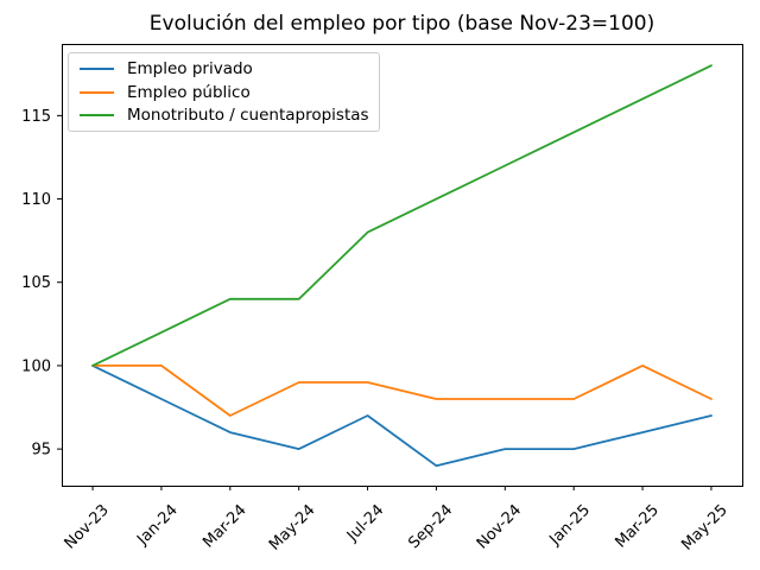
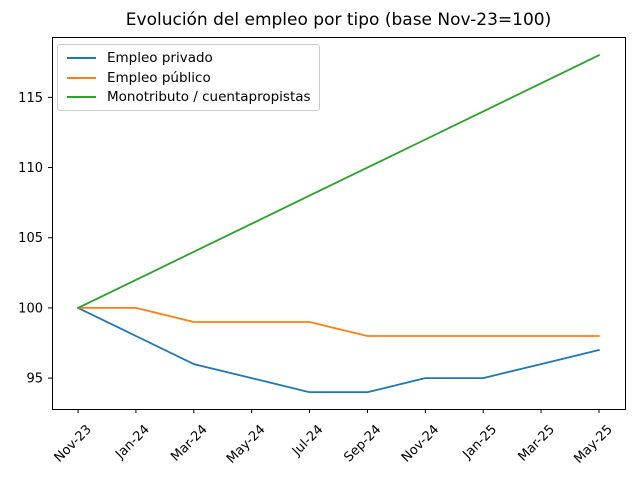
Empleo público/Mar-24: 97 -> 99
Monotributo / cuentapropistas/May-24: 104 -> 106
Empleo privado/Jul-24: 97 -> 94
Empleo público/Mar-25: 100 -> 98
